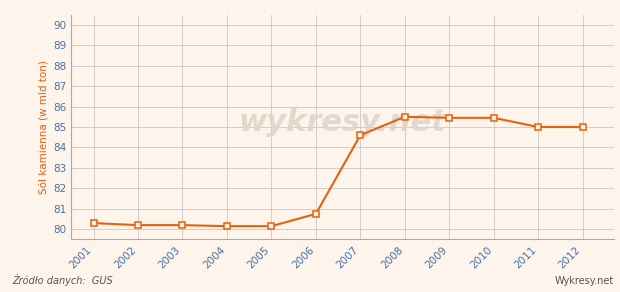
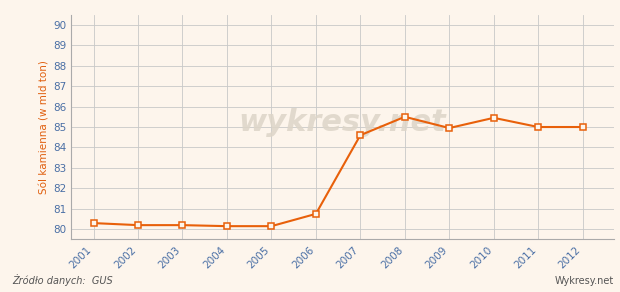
2009: 85.45 -> 84.95
